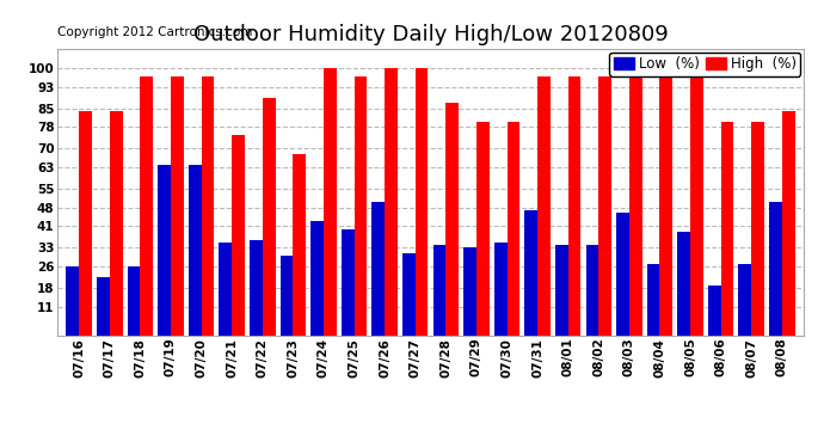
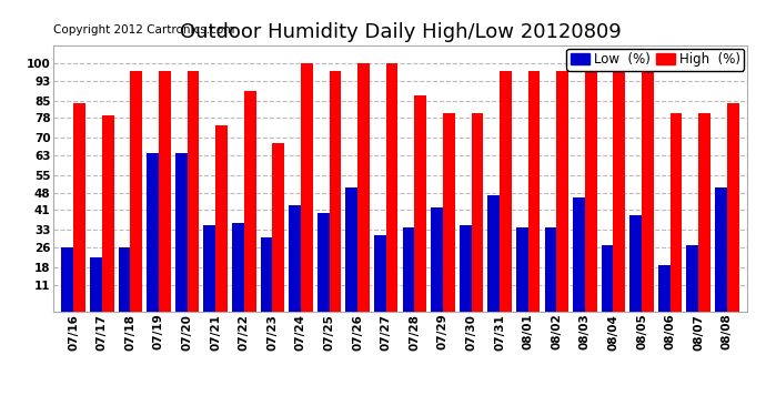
High (%)/07/17: 84 -> 79
Low (%)/07/29: 33 -> 42
